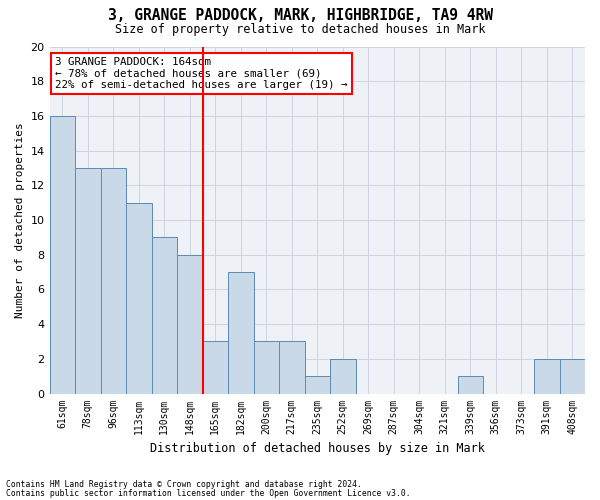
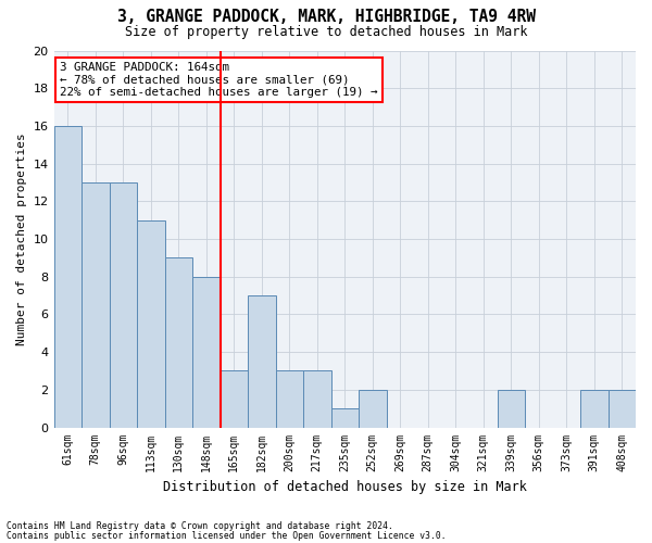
339sqm: 1 -> 2
